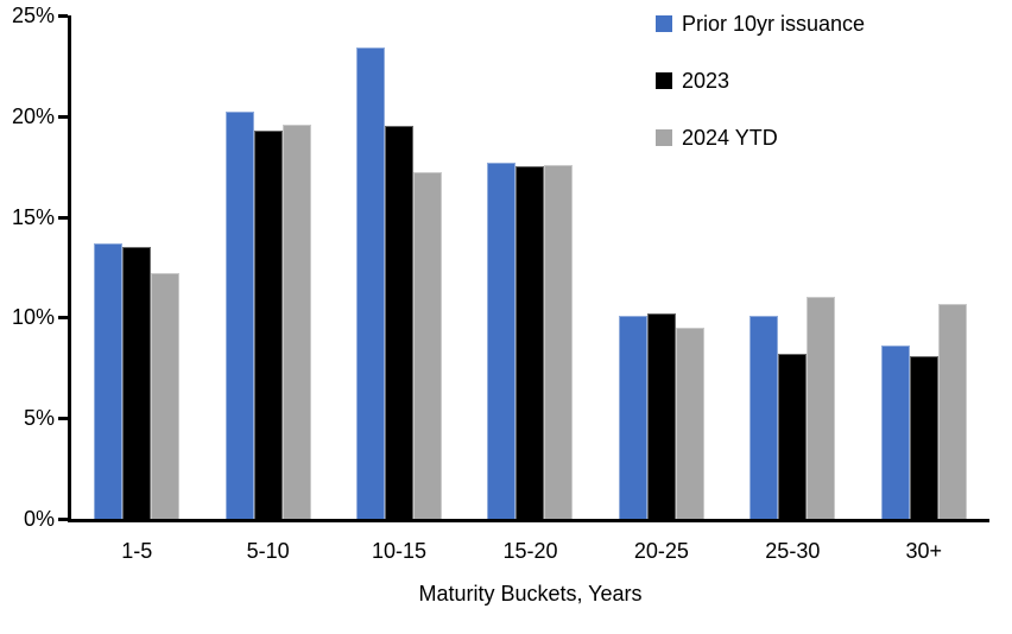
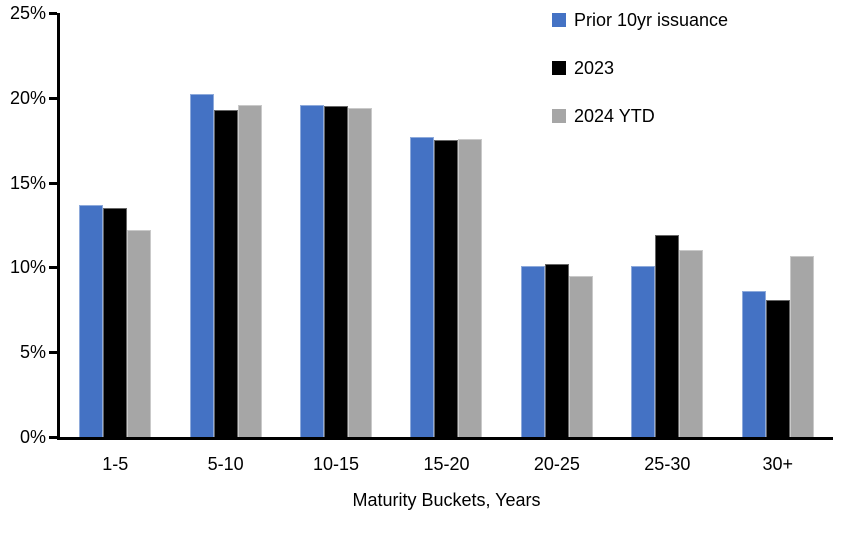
Prior 10yr issuance/10-15: 23.4% -> 19.6%
2024 YTD/10-15: 17.2% -> 19.4%
2023/25-30: 8.2% -> 11.9%
